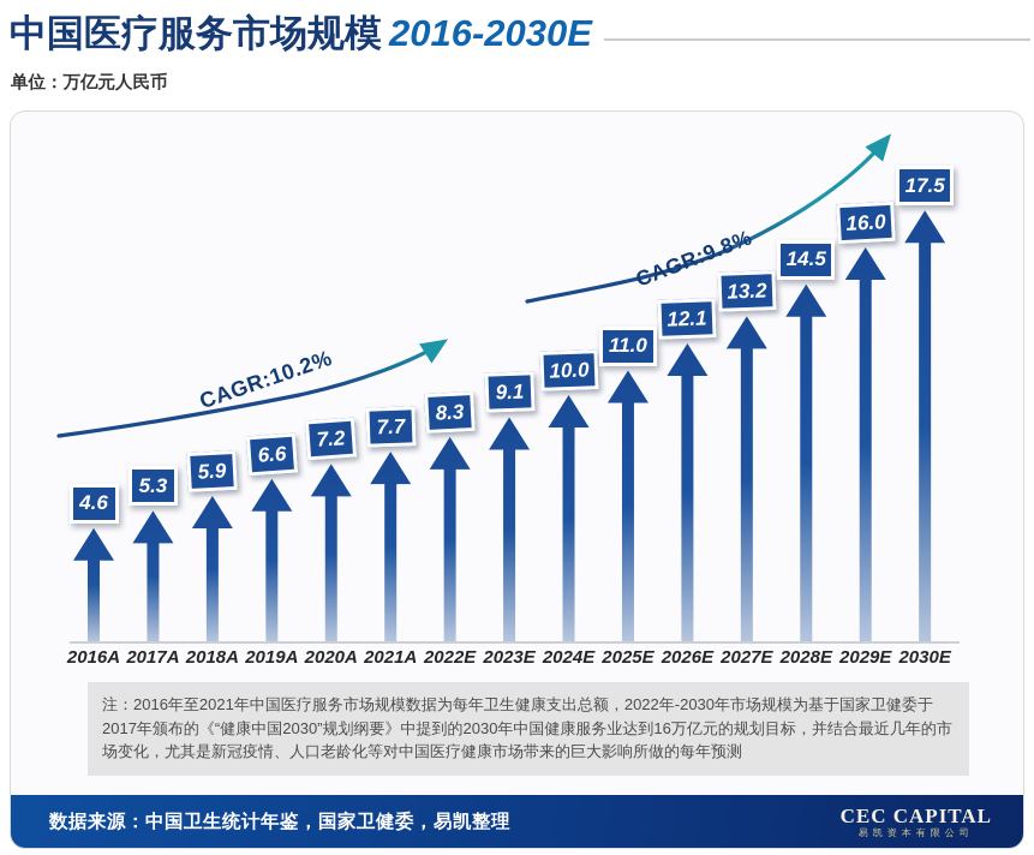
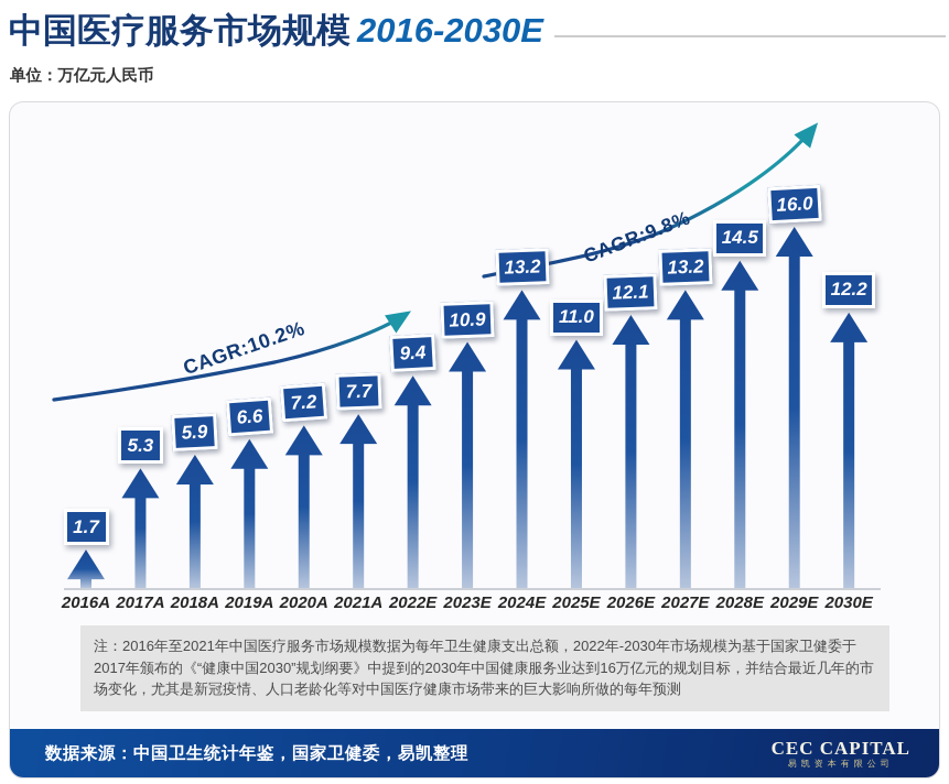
2016A: 4.6 -> 1.7
2022E: 8.3 -> 9.4
2023E: 9.1 -> 10.9
2024E: 10.0 -> 13.2
2030E: 17.5 -> 12.2
